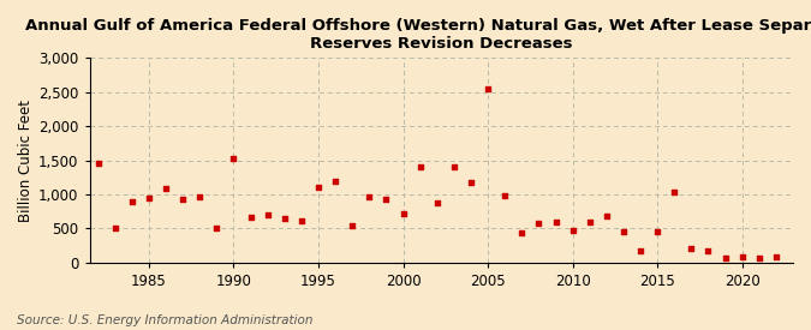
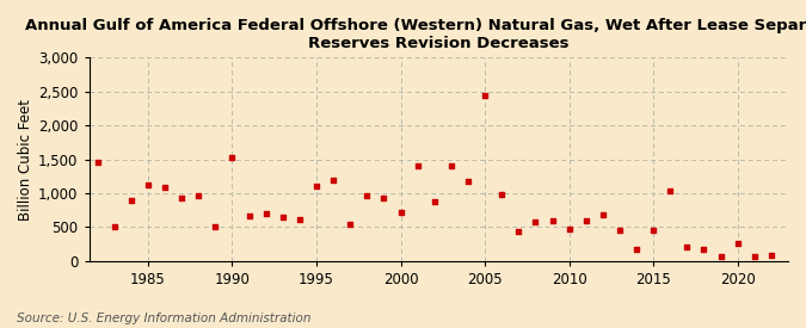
1985: 950 -> 1,120
2005: 2,540 -> 2,440
2020: 80 -> 260
